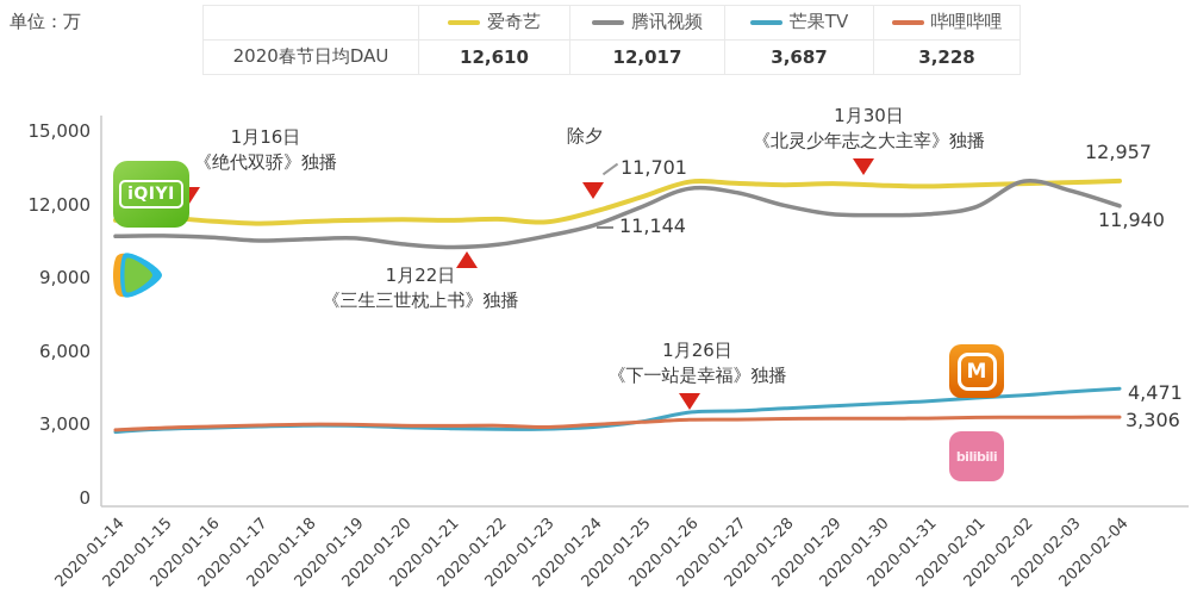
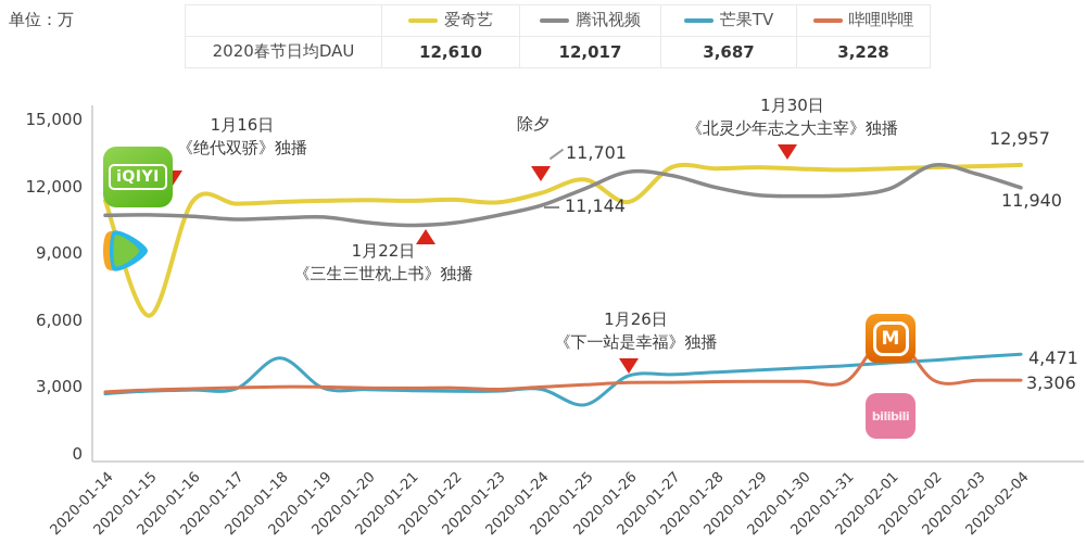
爱奇艺/2020-01-15: 11400 -> 6200
芒果TV/2020-01-18: 3000 -> 4300
芒果TV/2020-01-25: 3100 -> 2200
爱奇艺/2020-01-26: 12900 -> 11300
哔哩哔哩/2020-02-01: 3300 -> 5400
